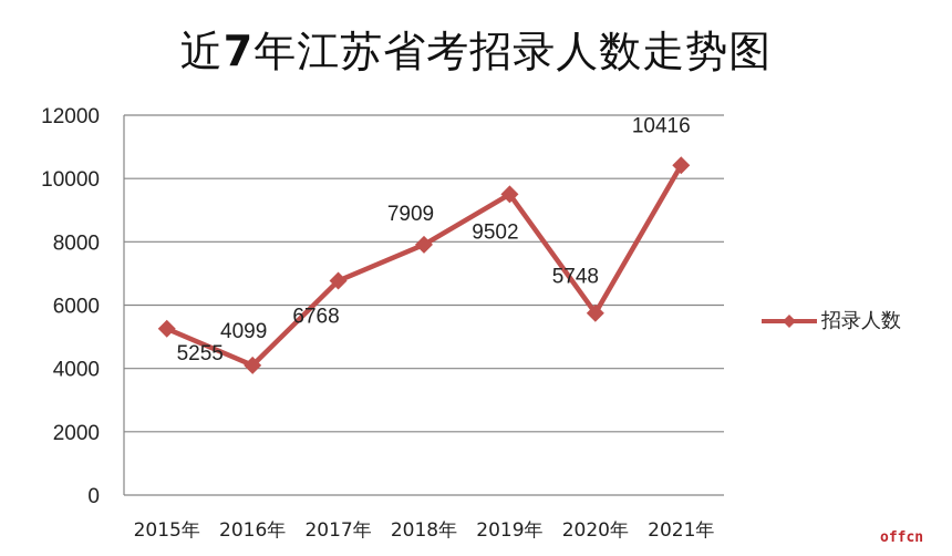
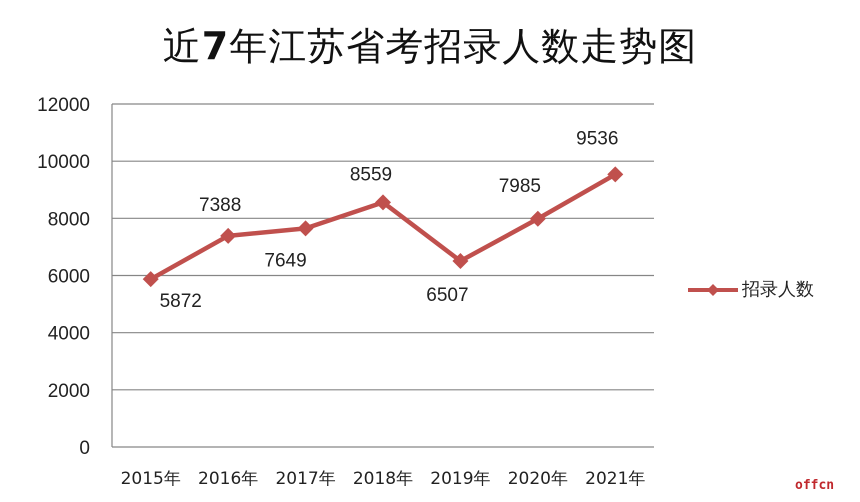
2015年: 5255 -> 5872
2016年: 4099 -> 7388
2017年: 6768 -> 7649
2018年: 7909 -> 8559
2019年: 9502 -> 6507
2020年: 5748 -> 7985
2021年: 10416 -> 9536
